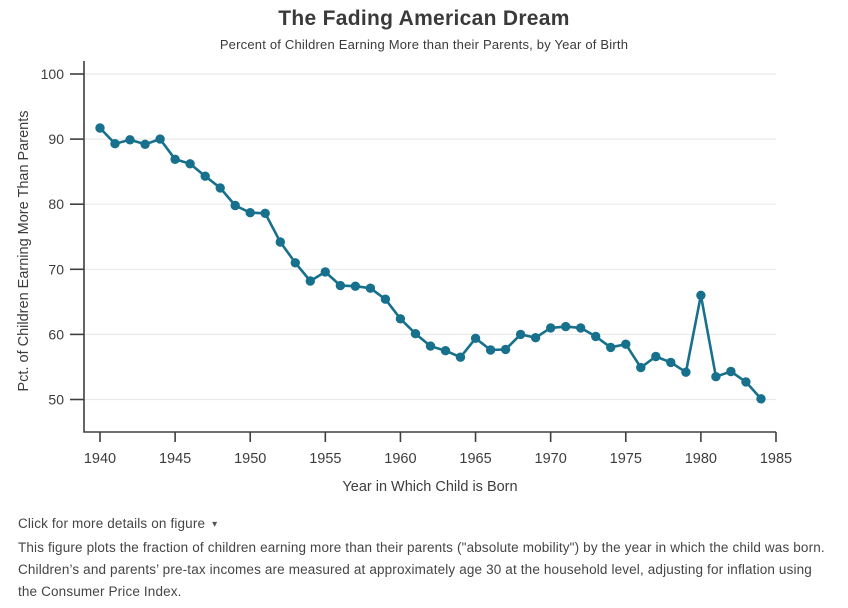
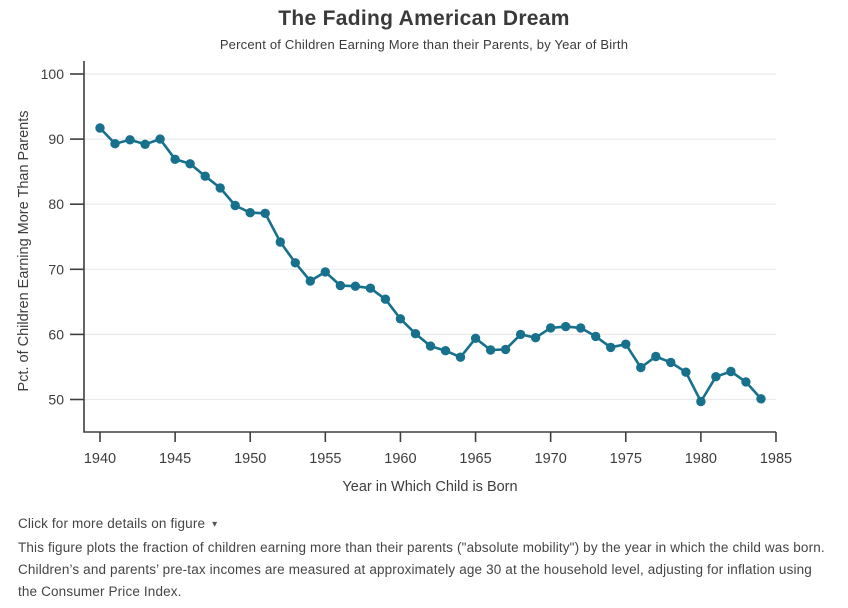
1980: 66 -> 50
